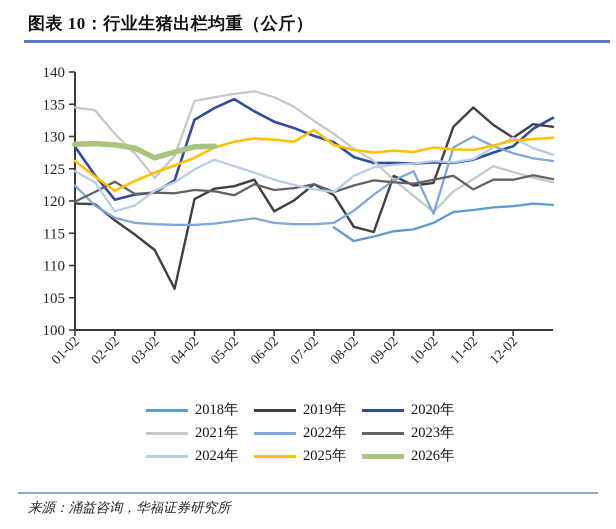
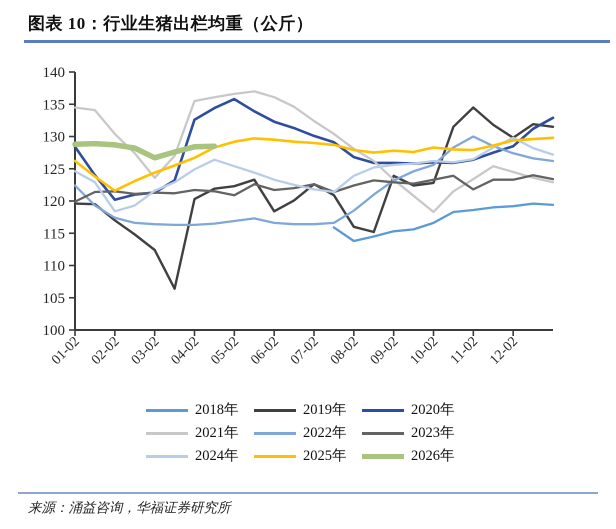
2023年/02-02: 123 -> 122
2025年/07-02: 131 -> 129
2022年/10-02: 118 -> 126
